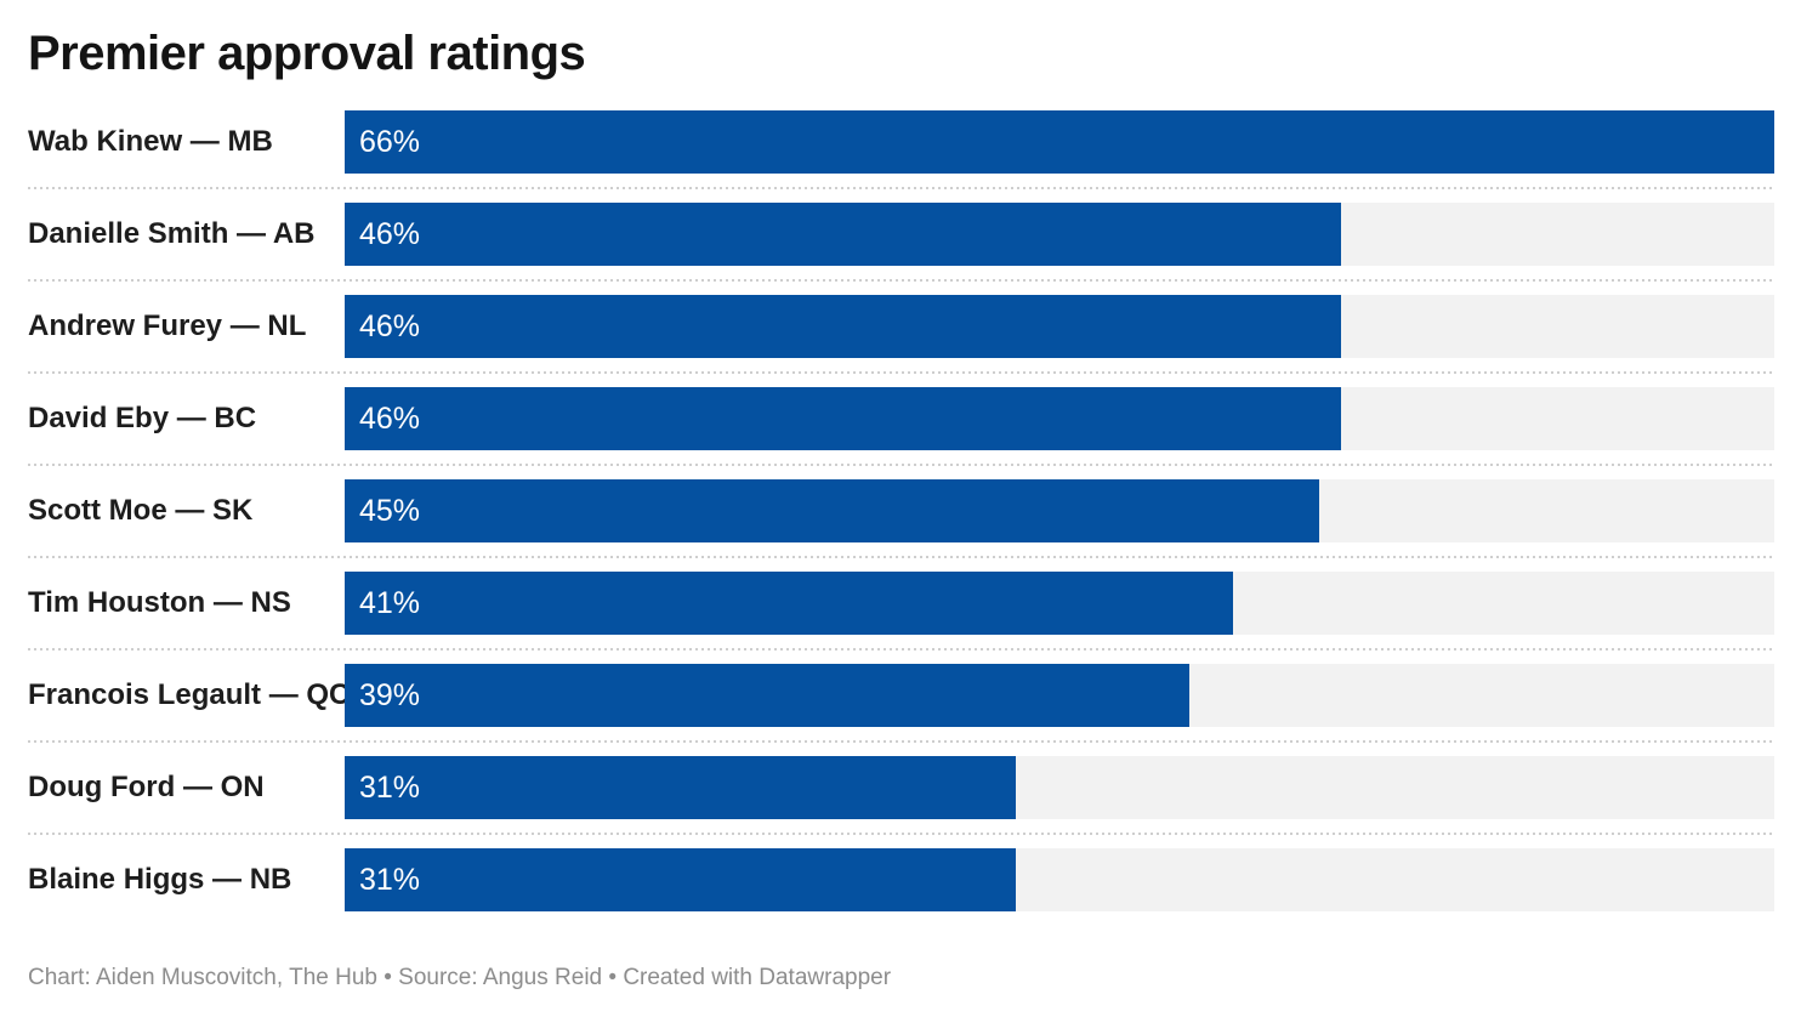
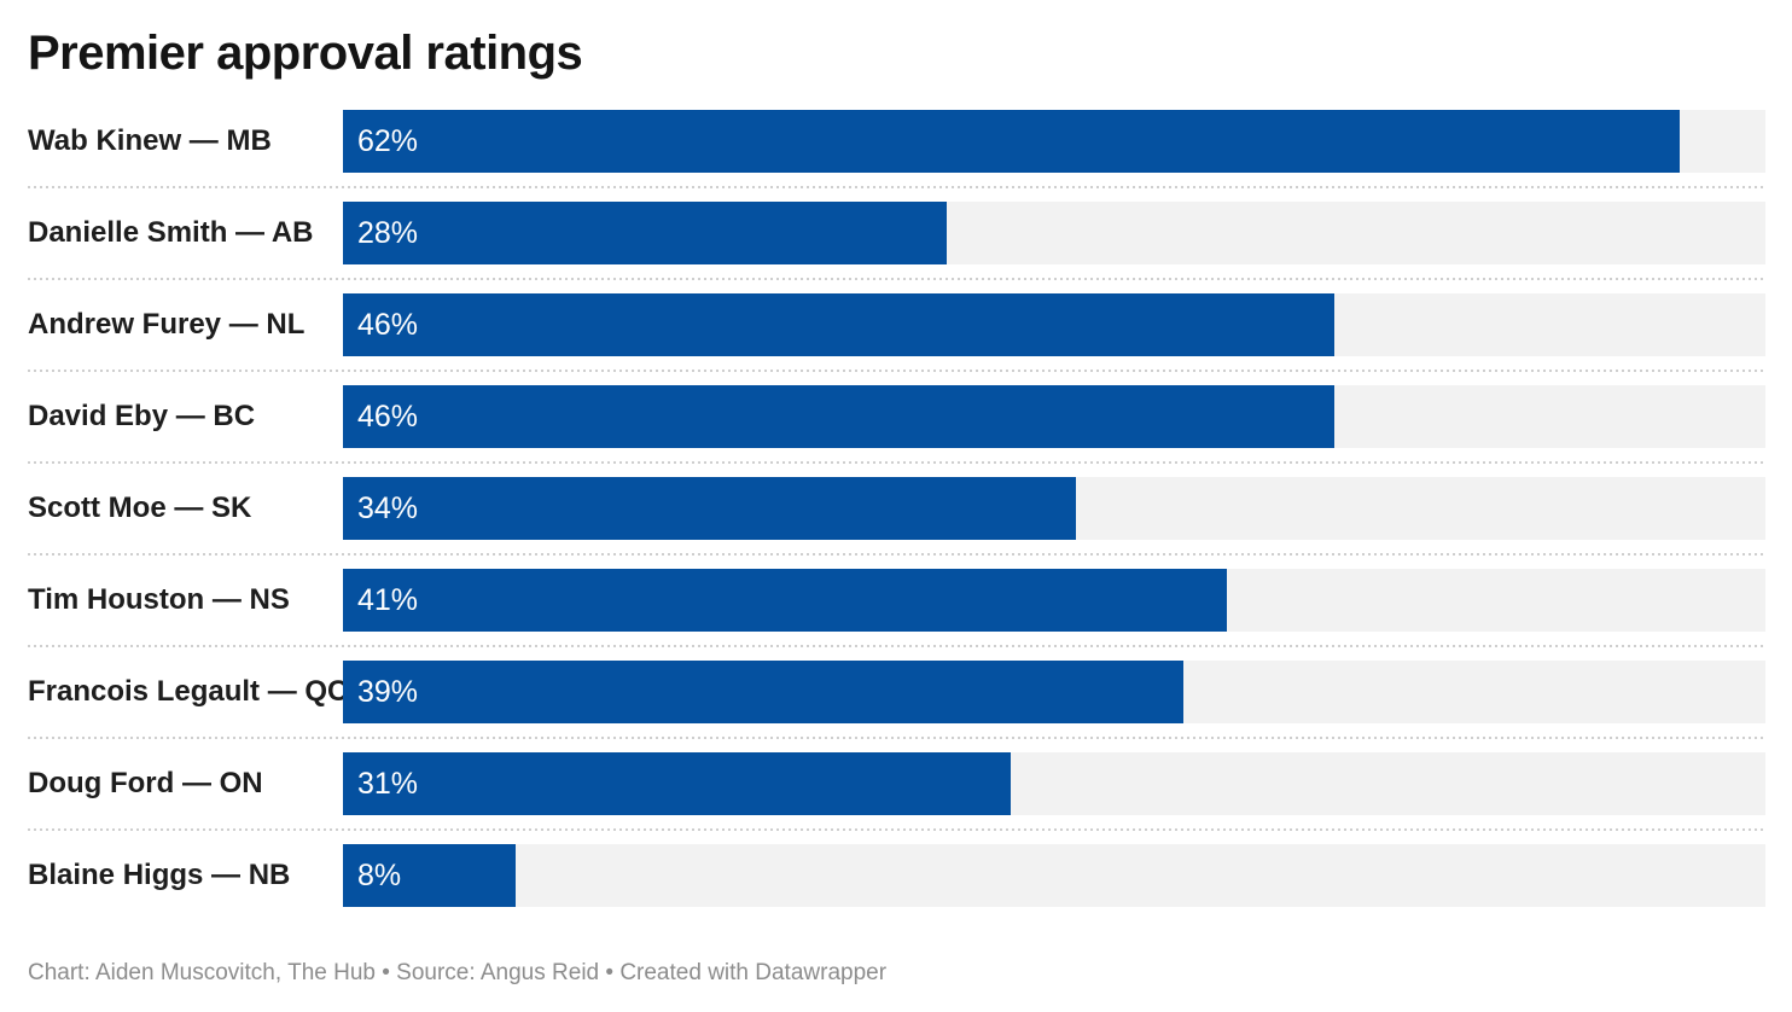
Wab Kinew — MB: 66% -> 62%
Danielle Smith — AB: 46% -> 28%
Scott Moe — SK: 45% -> 34%
Blaine Higgs — NB: 31% -> 8%
